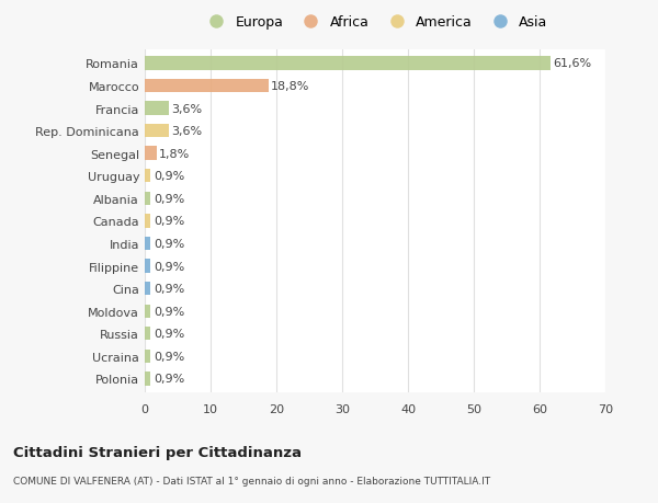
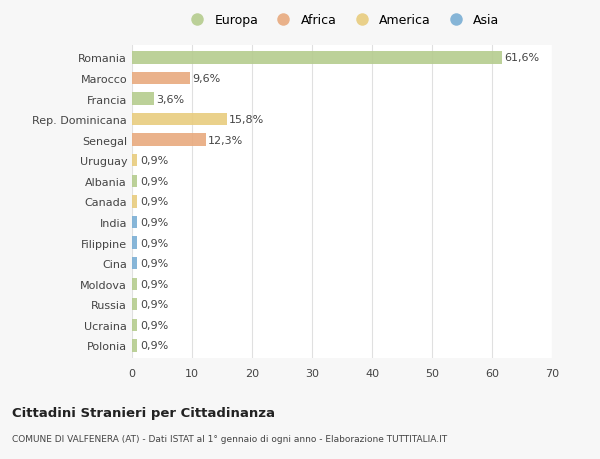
Marocco: 18,8% -> 9,6%
Rep. Dominicana: 3,6% -> 15,8%
Senegal: 1,8% -> 12,3%
